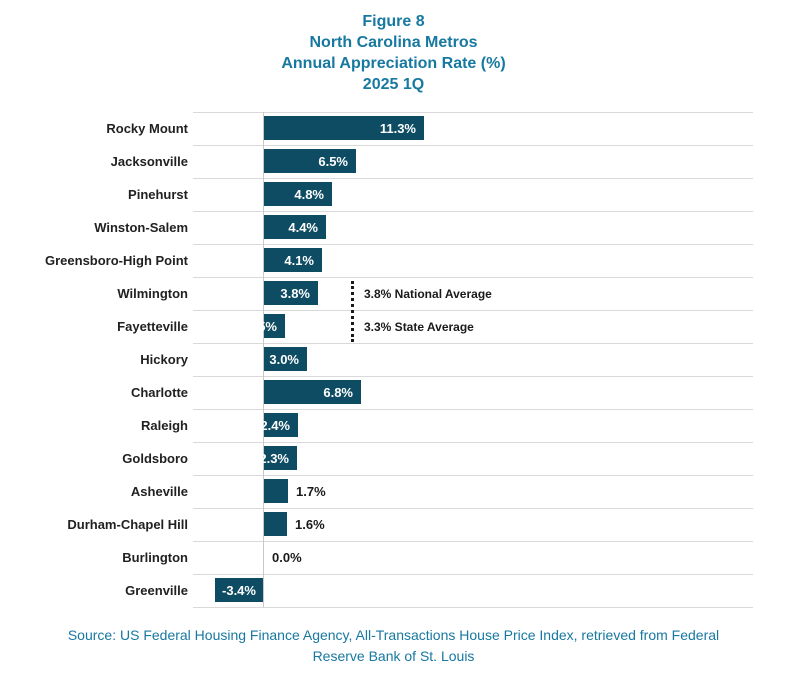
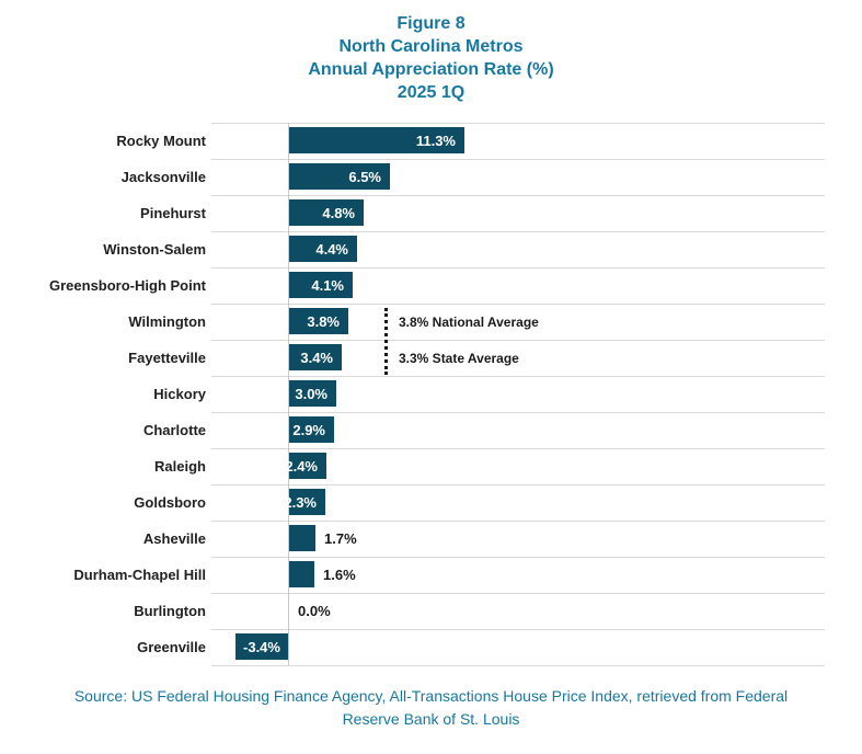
Fayetteville: 1.5% -> 3.4%
Charlotte: 6.8% -> 2.9%
